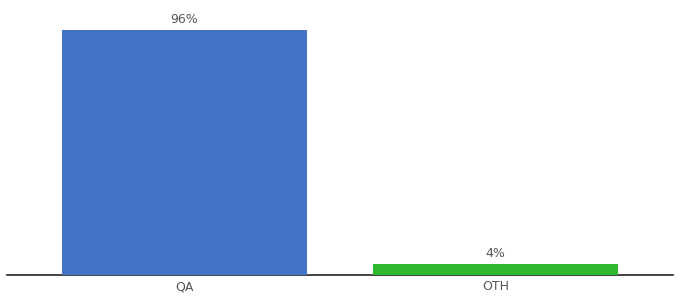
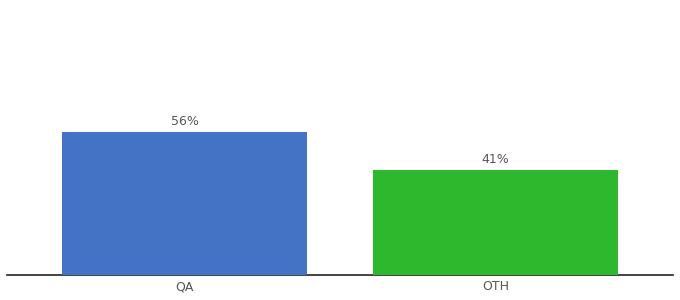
QA: 96% -> 56%
OTH: 4% -> 41%
